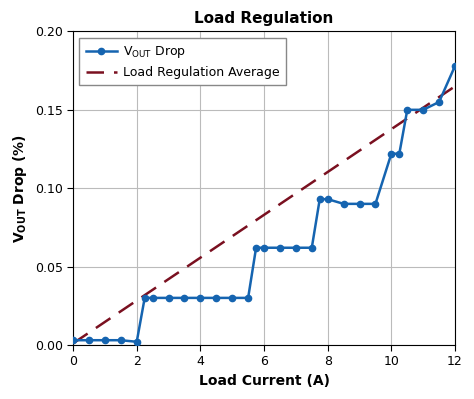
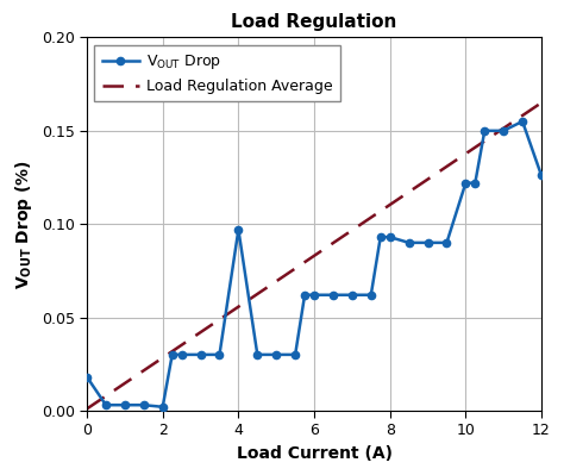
0: 0.003 -> 0.018
4: 0.030 -> 0.097
12: 0.178 -> 0.126
